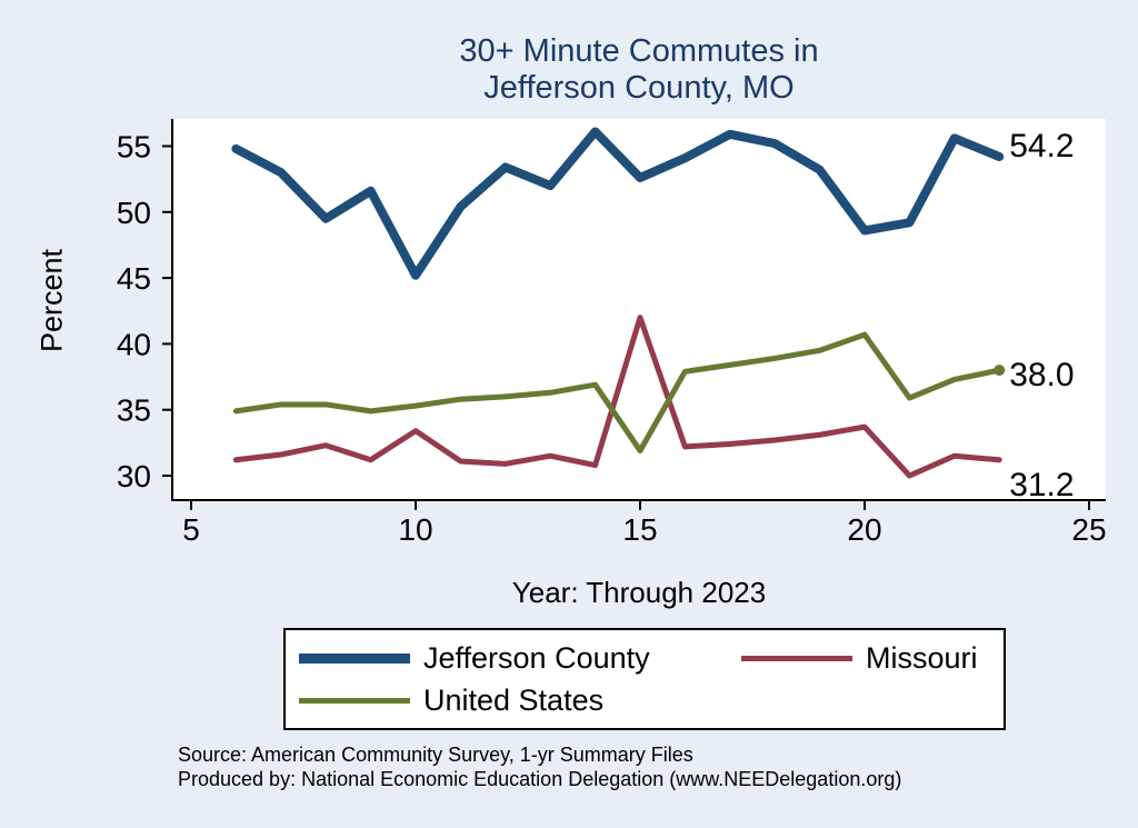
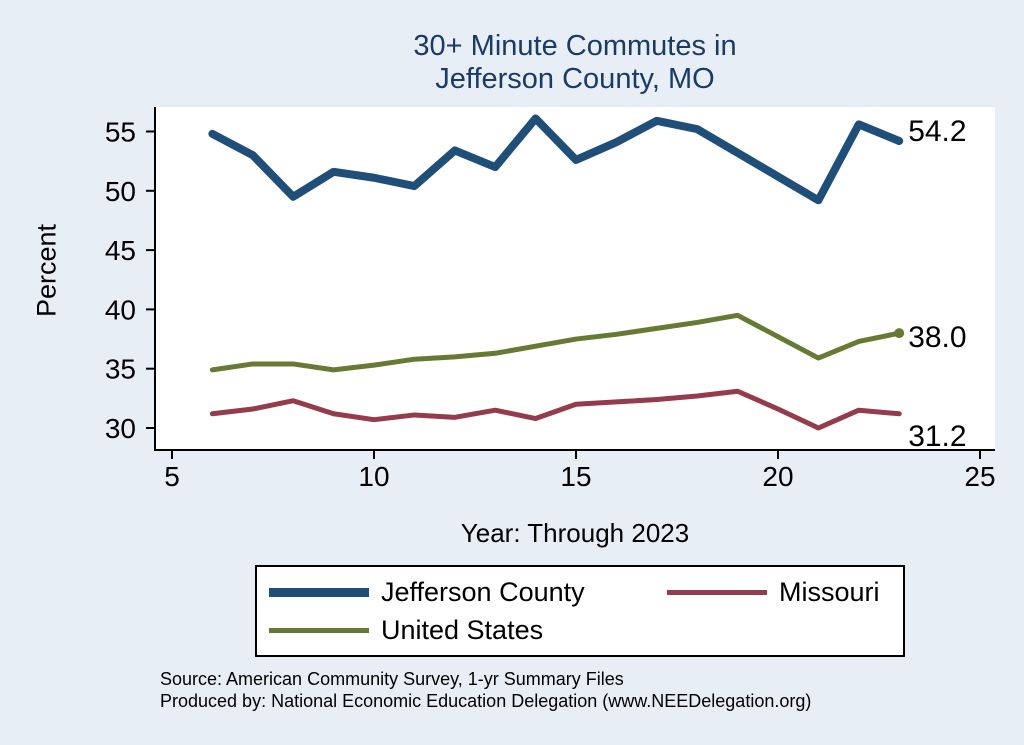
Jefferson County/10: 45.2 -> 51.1
Missouri/10: 33.4 -> 30.7
Missouri/15: 42.0 -> 32.0
United States/15: 31.9 -> 37.5
Jefferson County/20: 48.6 -> 51.2
Missouri/20: 33.7 -> 31.6
United States/20: 40.7 -> 37.7
